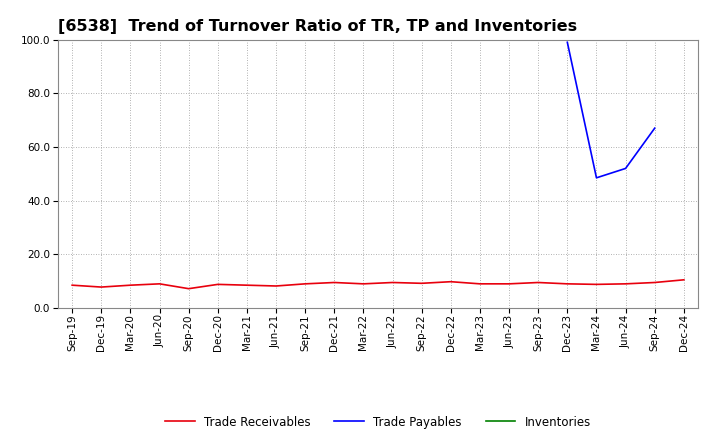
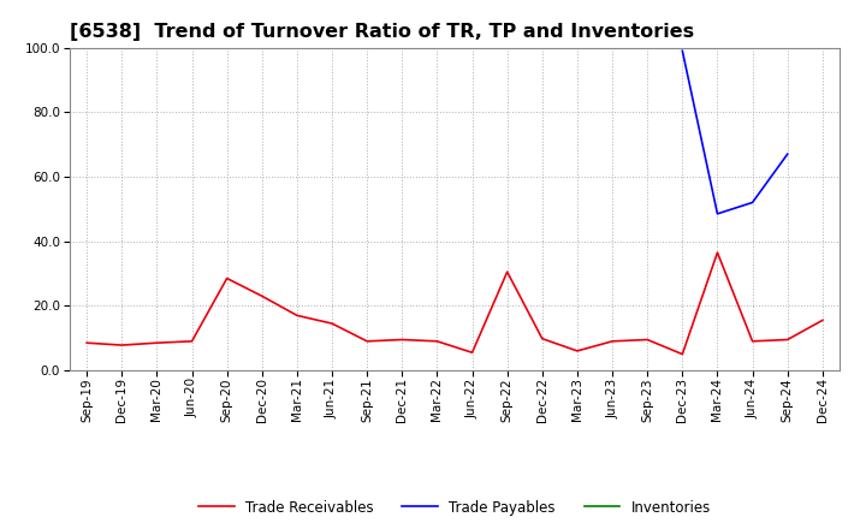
Trade Receivables/Sep-20: 7.2 -> 28.5
Trade Receivables/Dec-20: 8.8 -> 23.0
Trade Receivables/Mar-21: 8.5 -> 17.0
Trade Receivables/Jun-21: 8.2 -> 14.5
Trade Receivables/Jun-22: 9.5 -> 5.5
Trade Receivables/Sep-22: 9.2 -> 30.5
Trade Receivables/Mar-23: 9.0 -> 6.0
Trade Receivables/Dec-23: 9.0 -> 5.0
Trade Receivables/Mar-24: 8.8 -> 36.5
Trade Receivables/Dec-24: 10.5 -> 15.5
